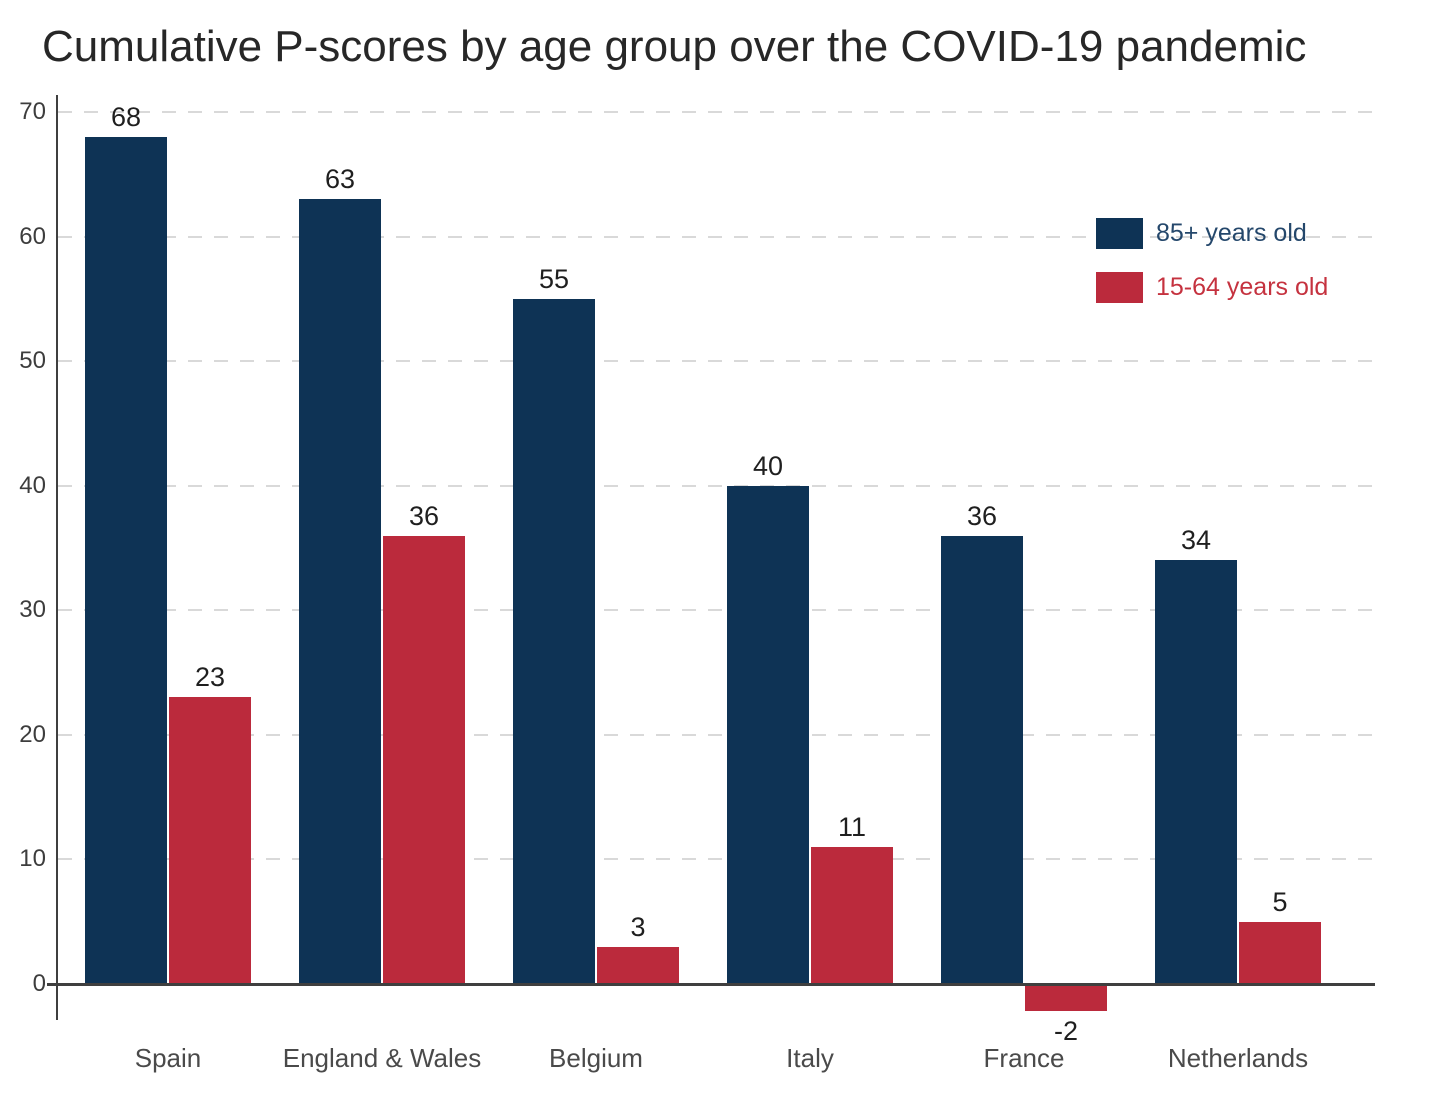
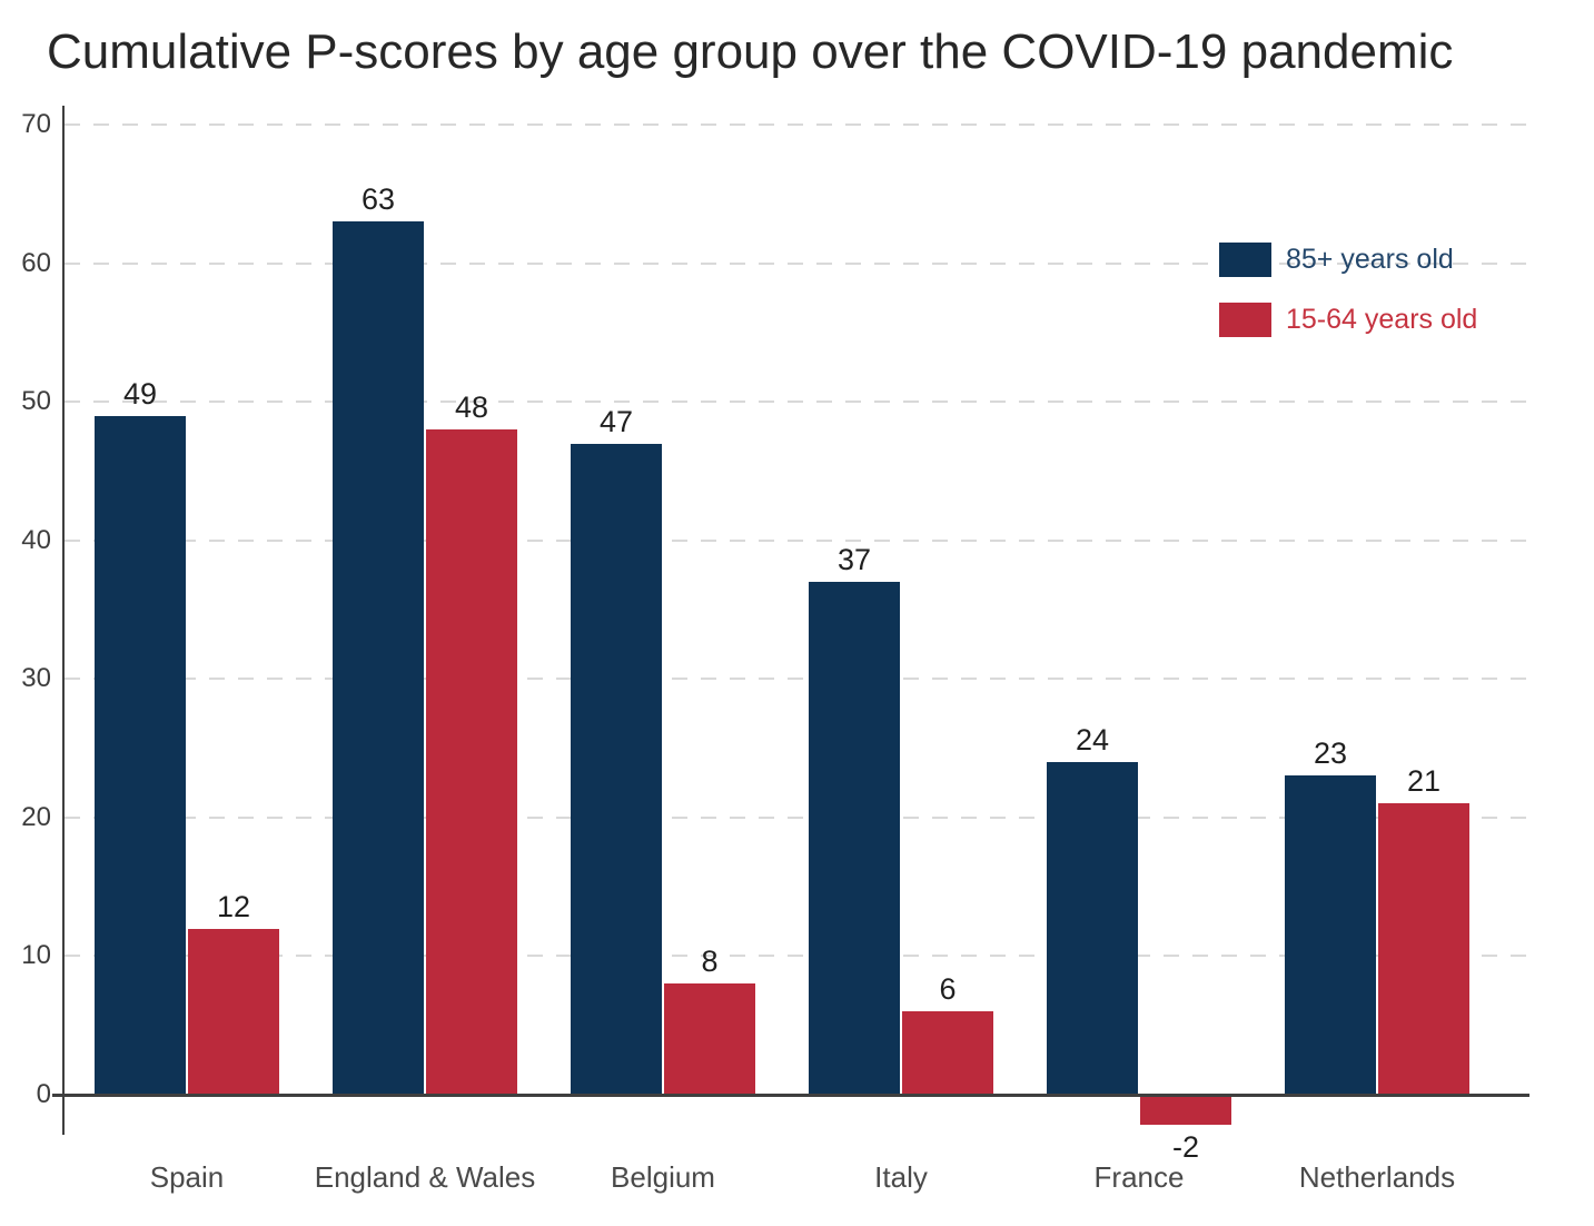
85+ years old/Spain: 68 -> 49
15-64 years old/Spain: 23 -> 12
15-64 years old/England & Wales: 36 -> 48
85+ years old/Belgium: 55 -> 47
15-64 years old/Belgium: 3 -> 8
85+ years old/Italy: 40 -> 37
15-64 years old/Italy: 11 -> 6
85+ years old/France: 36 -> 24
85+ years old/Netherlands: 34 -> 23
15-64 years old/Netherlands: 5 -> 21
